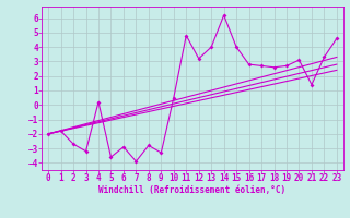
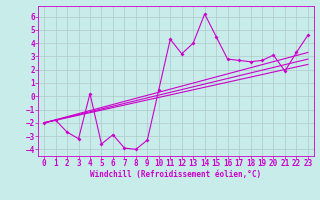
8: -2.8 -> -4.0
11: 4.8 -> 4.3
15: 4.0 -> 4.5
21: 1.4 -> 1.9
